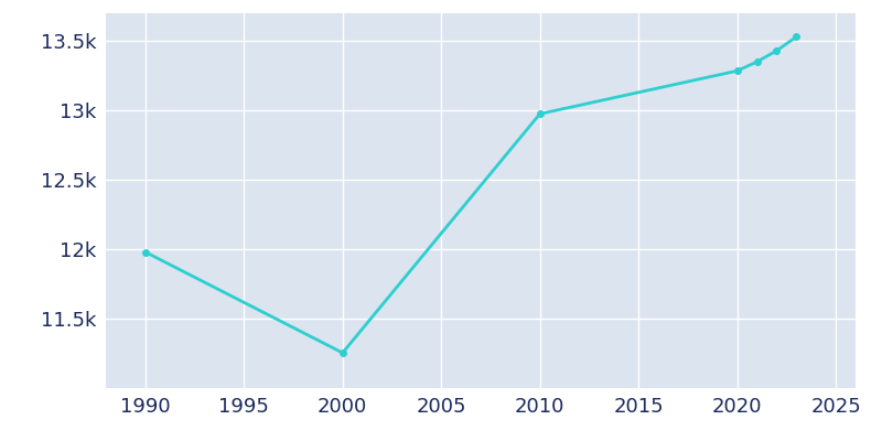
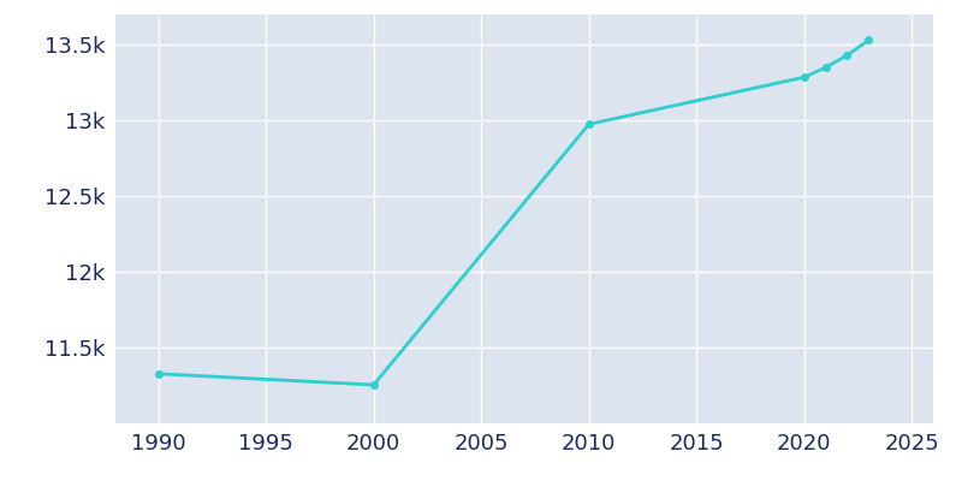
1990: 11.98k -> 11.33k
